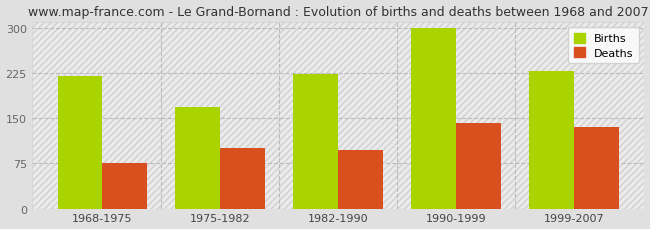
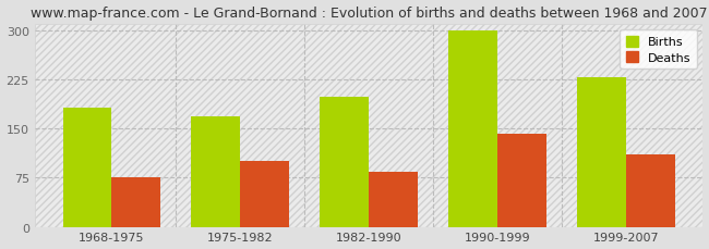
Births/1968-1975: 220 -> 182
Births/1982-1990: 223 -> 198
Deaths/1982-1990: 97 -> 84
Deaths/1999-2007: 136 -> 110
